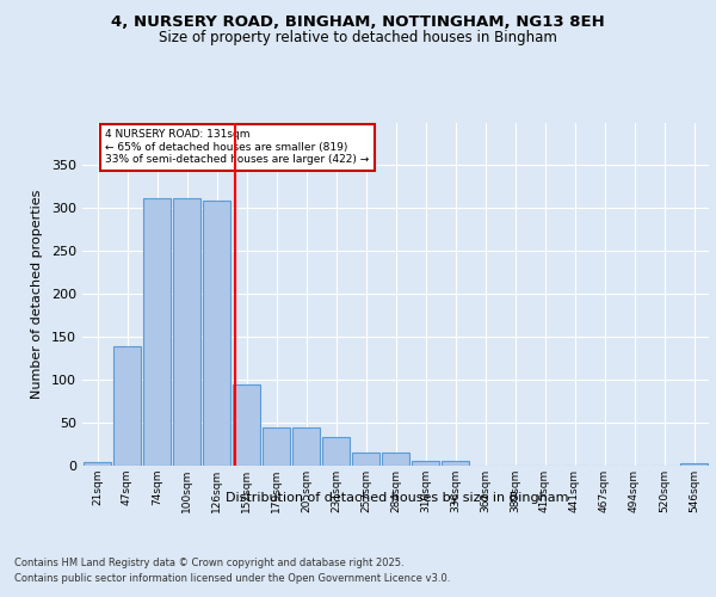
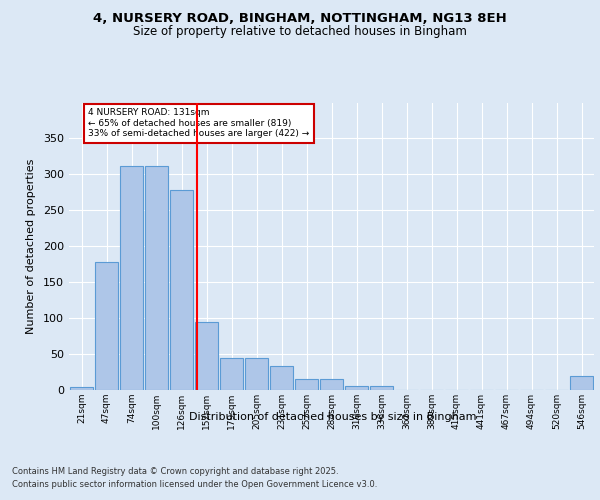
47sqm: 139 -> 178
126sqm: 309 -> 278
546sqm: 3 -> 20
